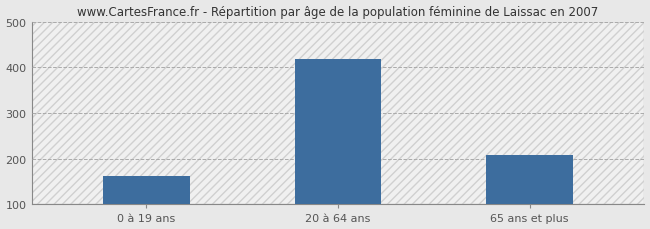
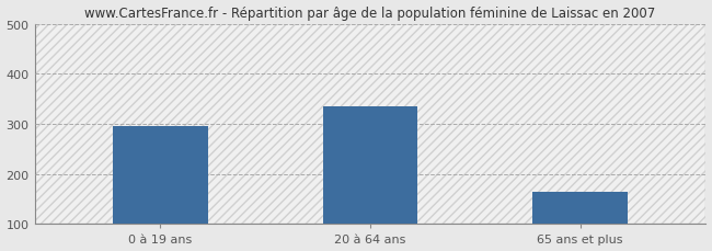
0 à 19 ans: 163 -> 295
20 à 64 ans: 418 -> 335
65 ans et plus: 207 -> 165
